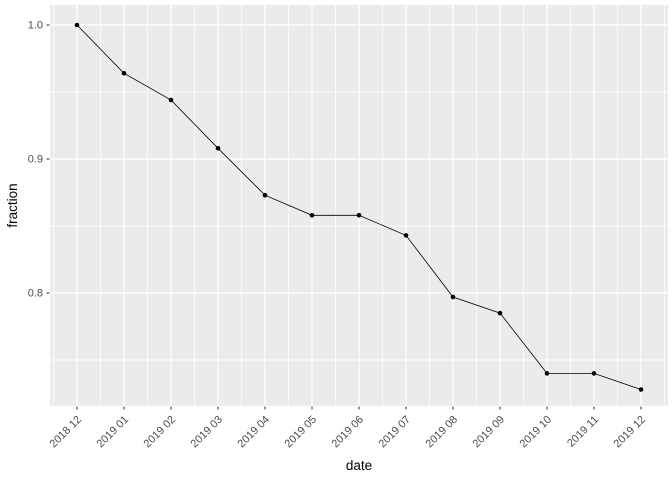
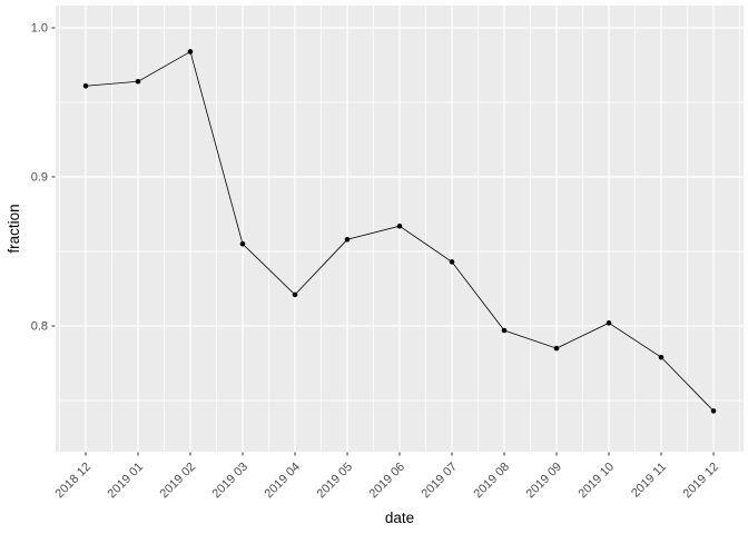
2018 12: 1.000 -> 0.961
2019 02: 0.944 -> 0.984
2019 03: 0.908 -> 0.855
2019 04: 0.873 -> 0.821
2019 06: 0.858 -> 0.867
2019 10: 0.740 -> 0.802
2019 11: 0.740 -> 0.779
2019 12: 0.728 -> 0.743
